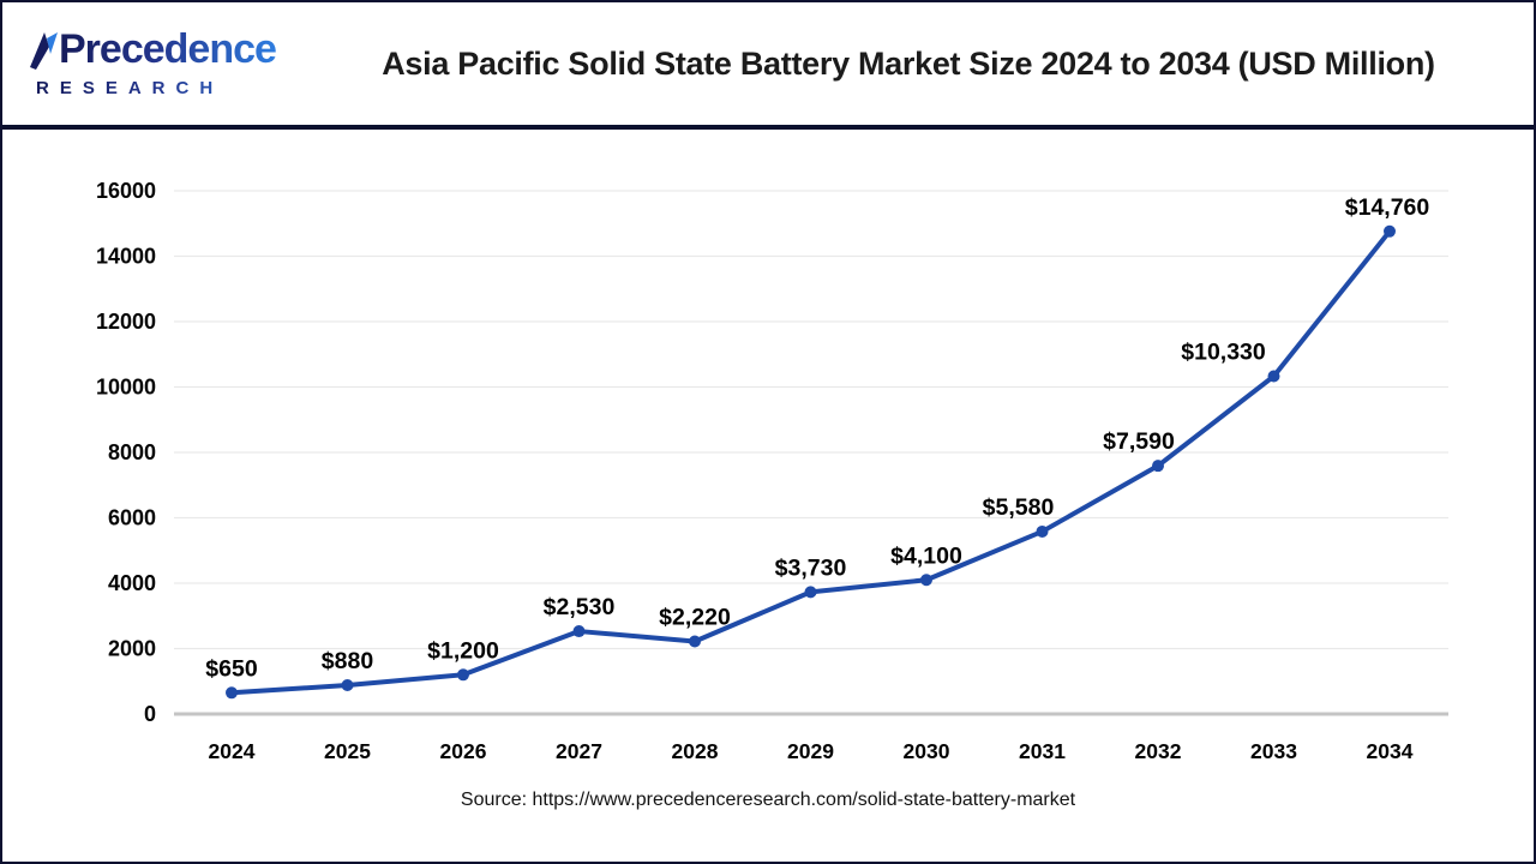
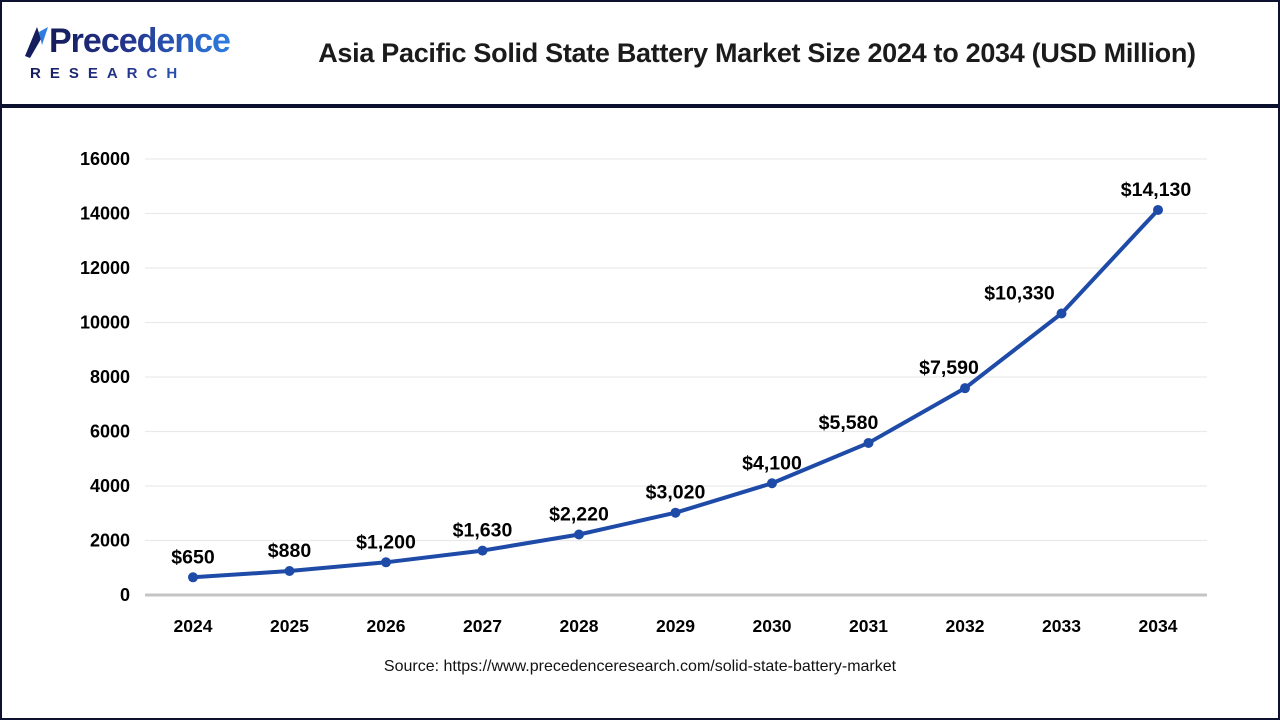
2027: $2,530 -> $1,630
2029: $3,730 -> $3,020
2034: $14,760 -> $14,130
